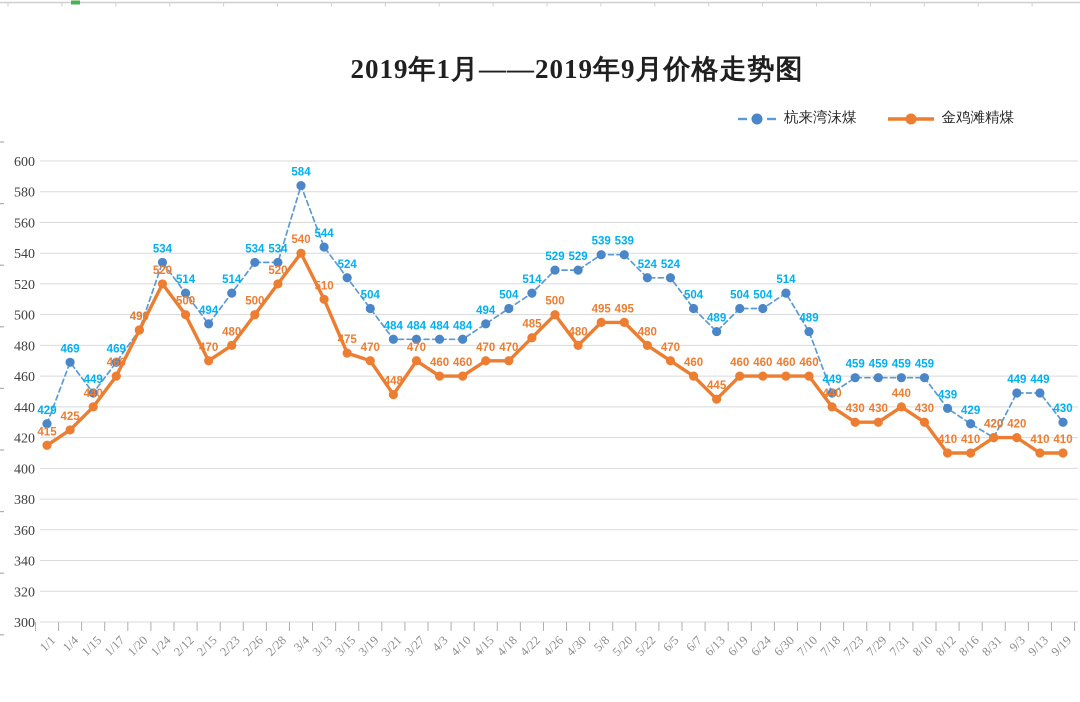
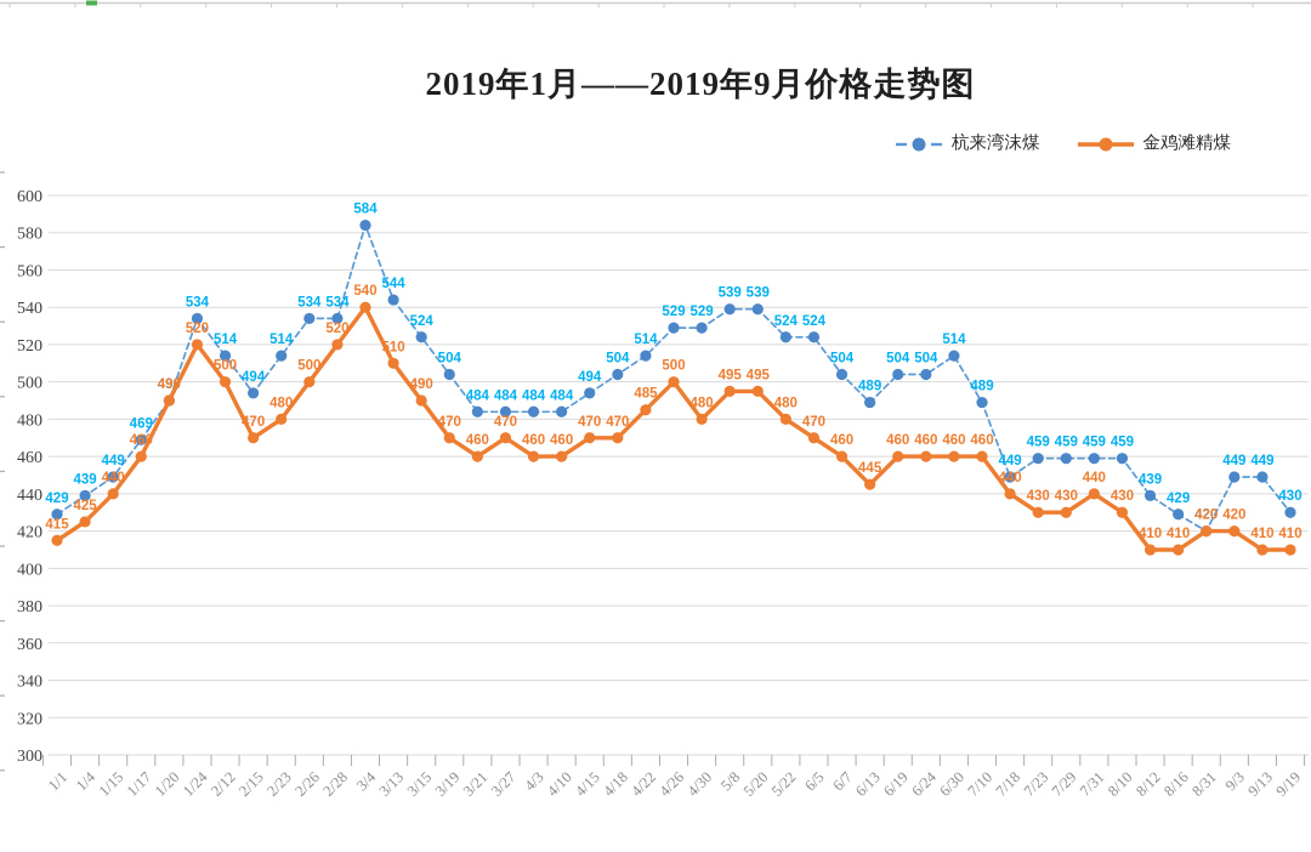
杭来湾沫煤/1/4: 469 -> 439
金鸡滩精煤/3/15: 475 -> 490
金鸡滩精煤/3/21: 448 -> 460
